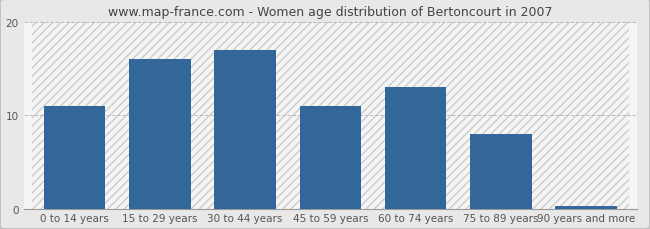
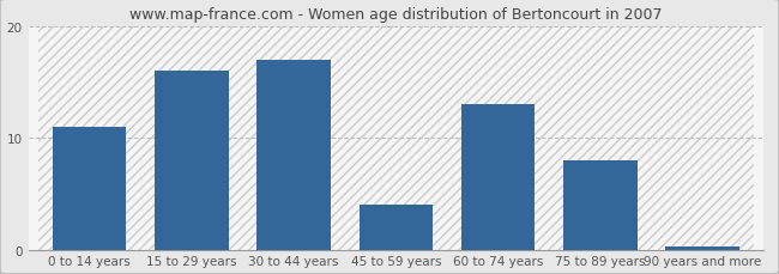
45 to 59 years: 11.0 -> 4.0
